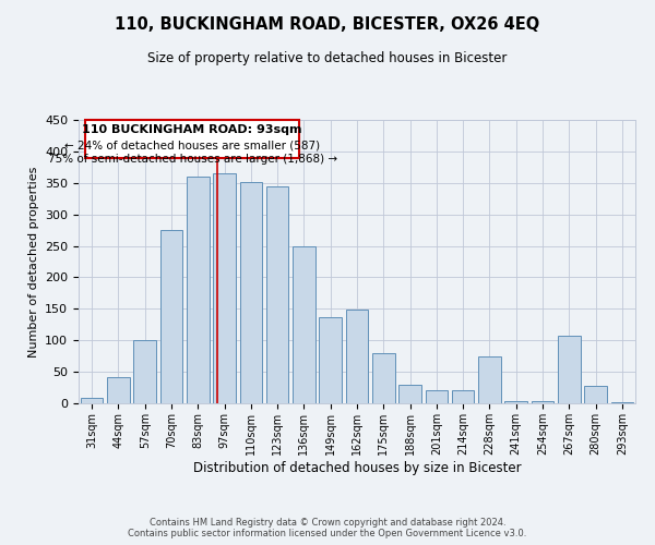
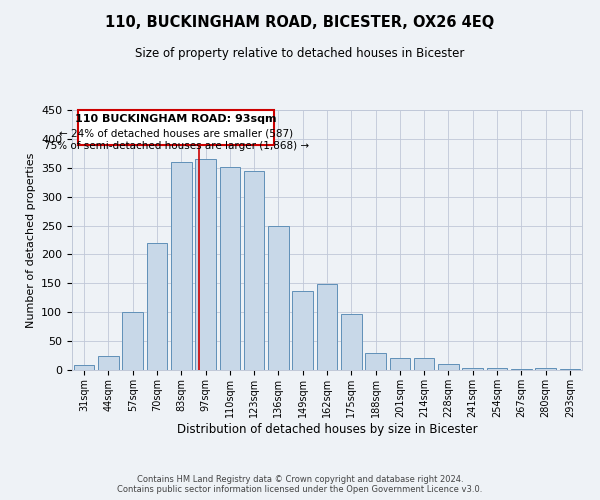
44sqm: 42 -> 25
70sqm: 276 -> 220
175sqm: 80 -> 97
228sqm: 74 -> 10
267sqm: 108 -> 2
280sqm: 28 -> 3
